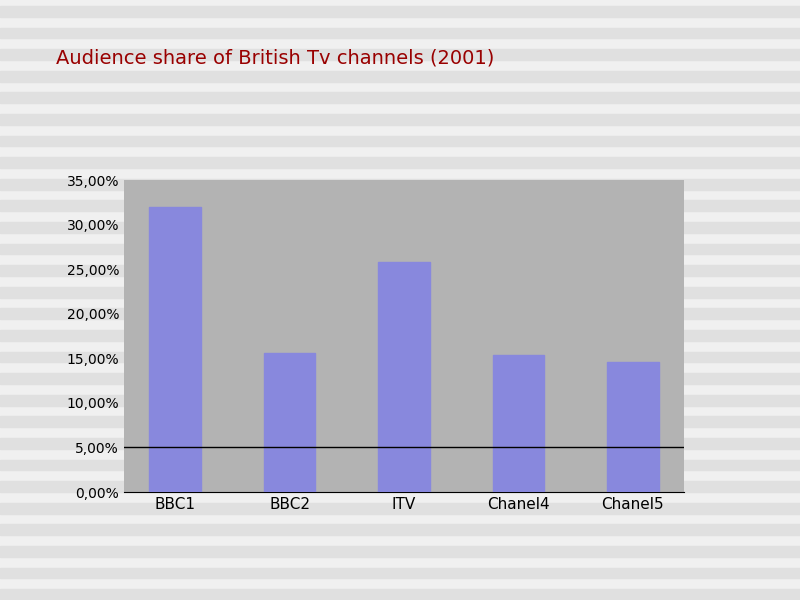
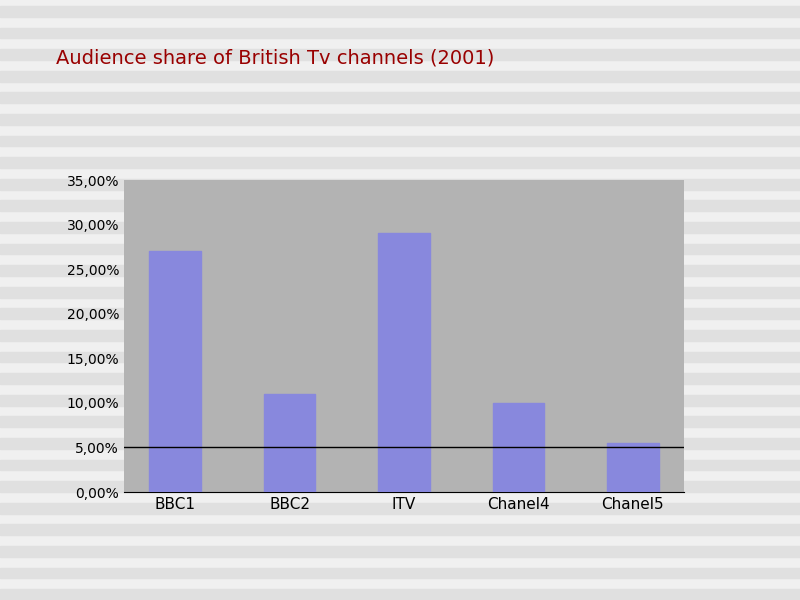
BBC1: 32,0% -> 27,0%
BBC2: 15,6% -> 11,0%
ITV: 25,8% -> 29,0%
Chanel4: 15,4% -> 10,0%
Chanel5: 14,6% -> 5,5%
